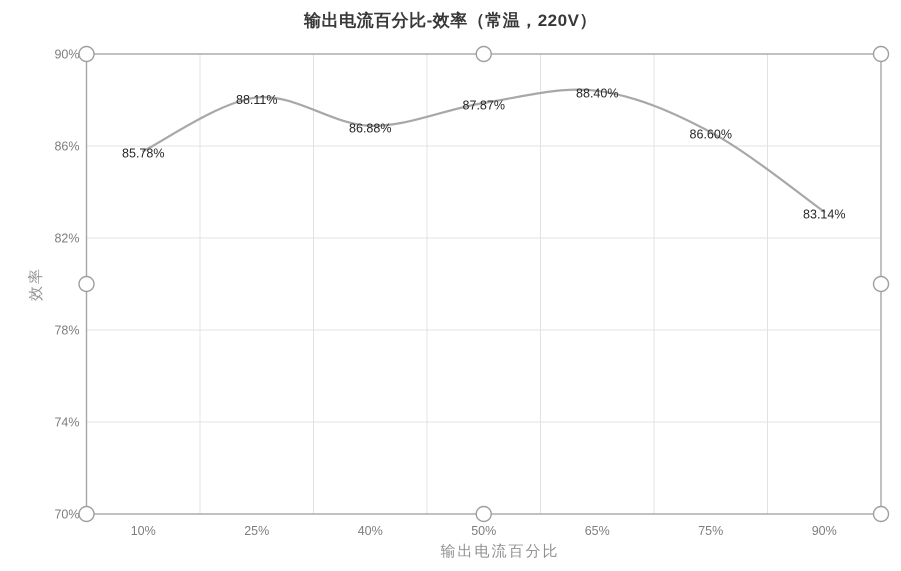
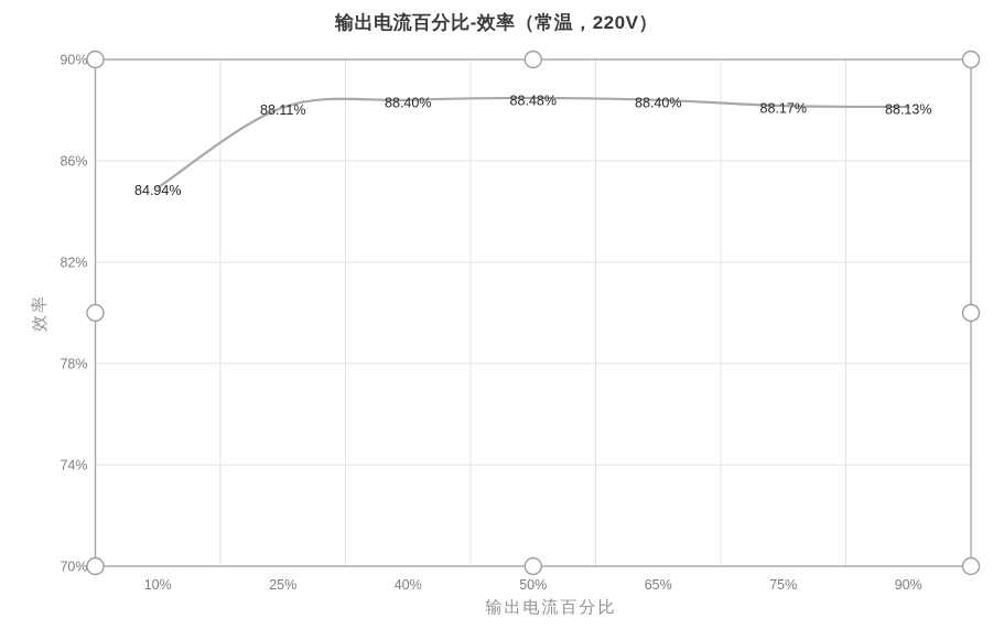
10%: 85.78% -> 84.94%
40%: 86.88% -> 88.40%
50%: 87.87% -> 88.48%
75%: 86.60% -> 88.17%
90%: 83.14% -> 88.13%
